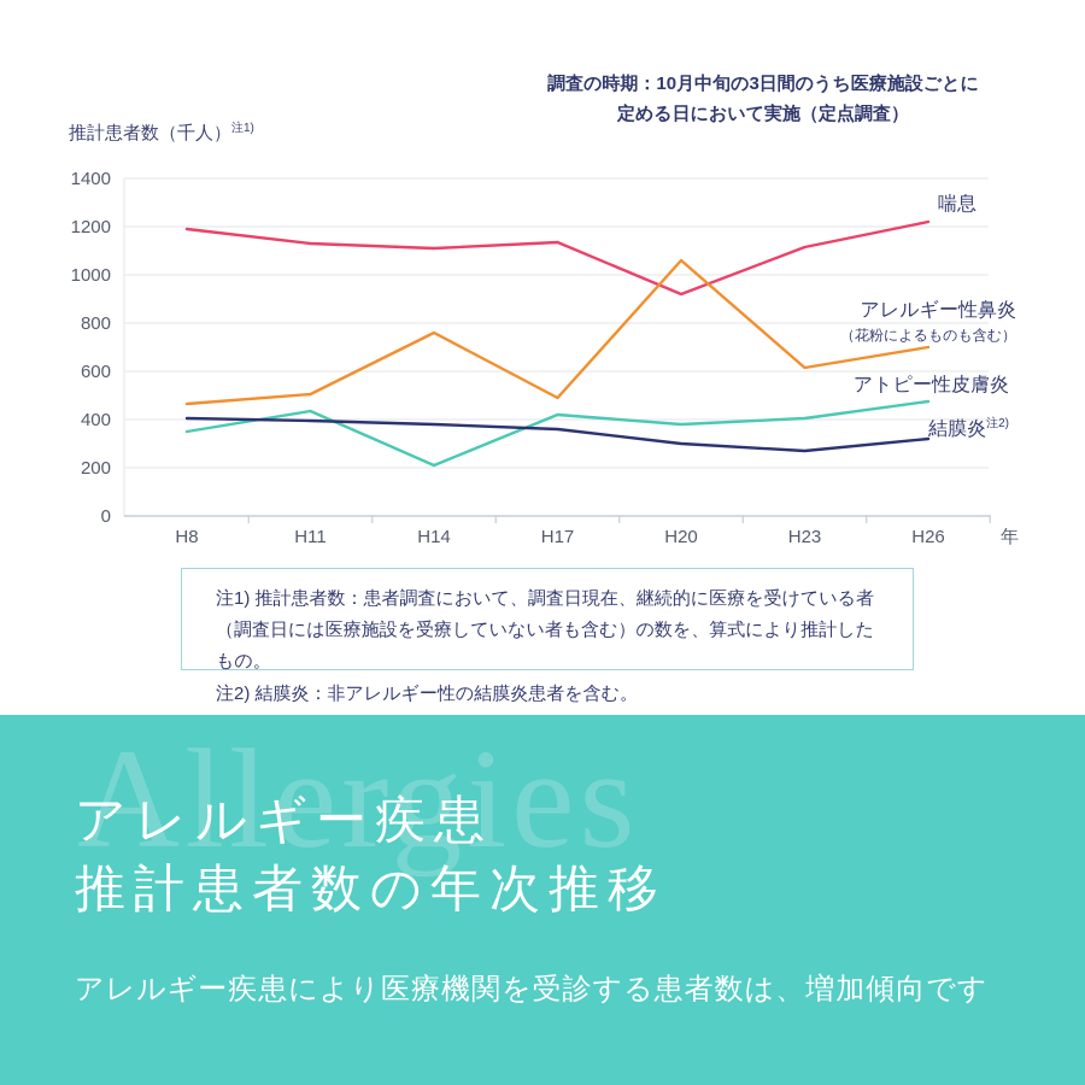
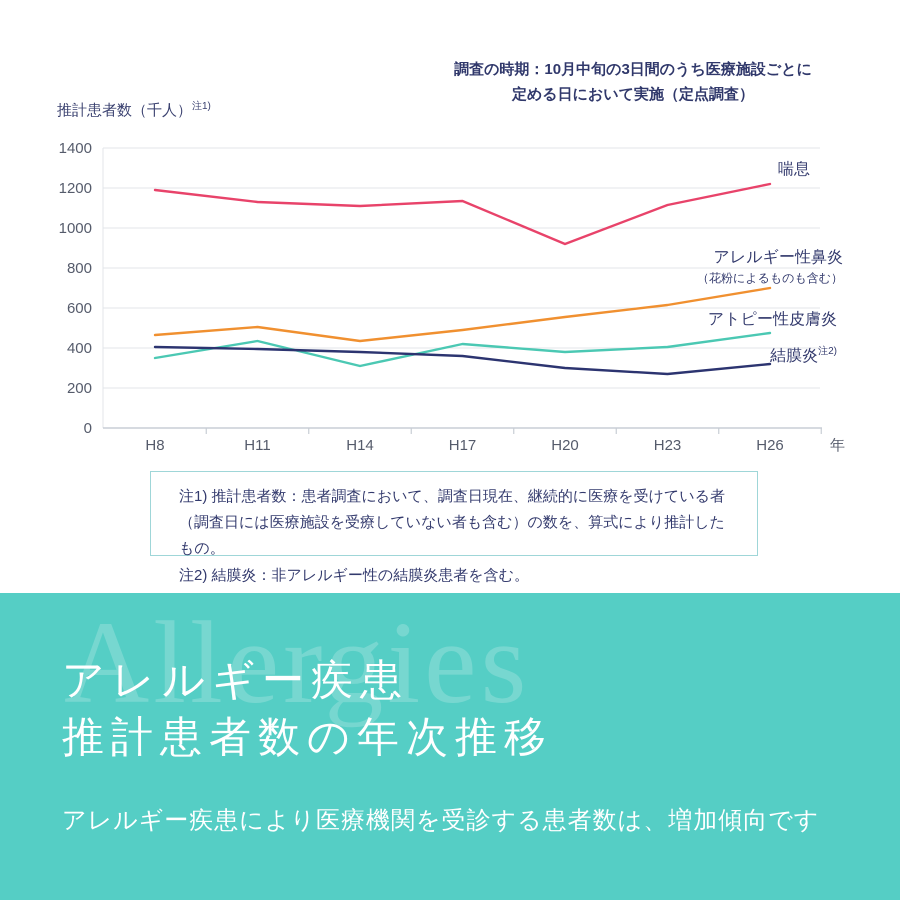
アレルギー性鼻炎/H14: 760 -> 440
アトピー性皮膚炎/H14: 210 -> 310
アレルギー性鼻炎/H20: 1060 -> 560
